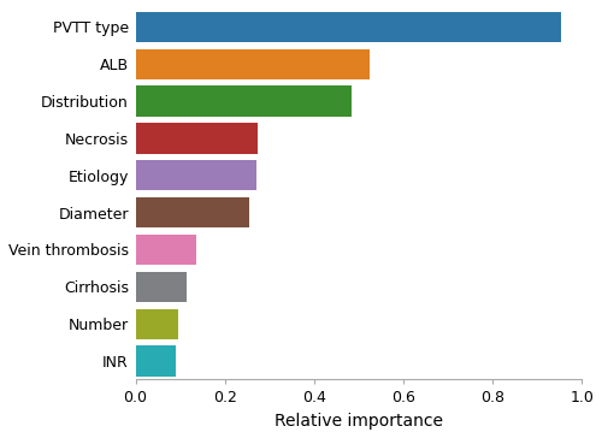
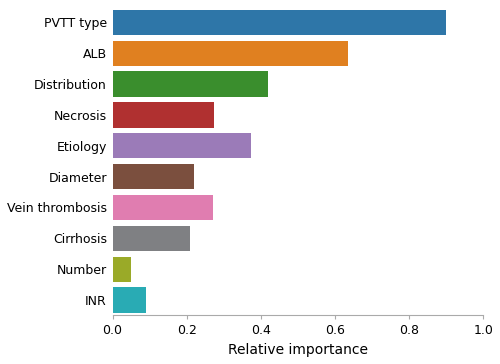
PVTT type: 0.955 -> 0.900
ALB: 0.525 -> 0.635
Distribution: 0.485 -> 0.420
Etiology: 0.270 -> 0.375
Diameter: 0.255 -> 0.220
Vein thrombosis: 0.135 -> 0.270
Cirrhosis: 0.115 -> 0.210
Number: 0.095 -> 0.050
